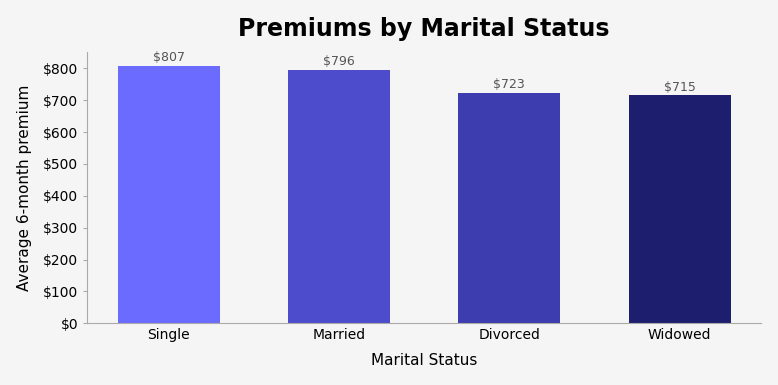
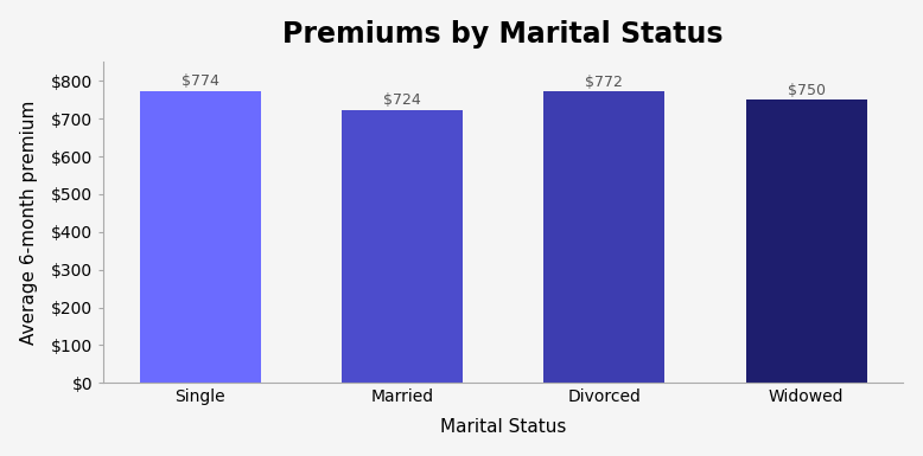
Single: $807 -> $774
Married: $796 -> $724
Divorced: $723 -> $772
Widowed: $715 -> $750
